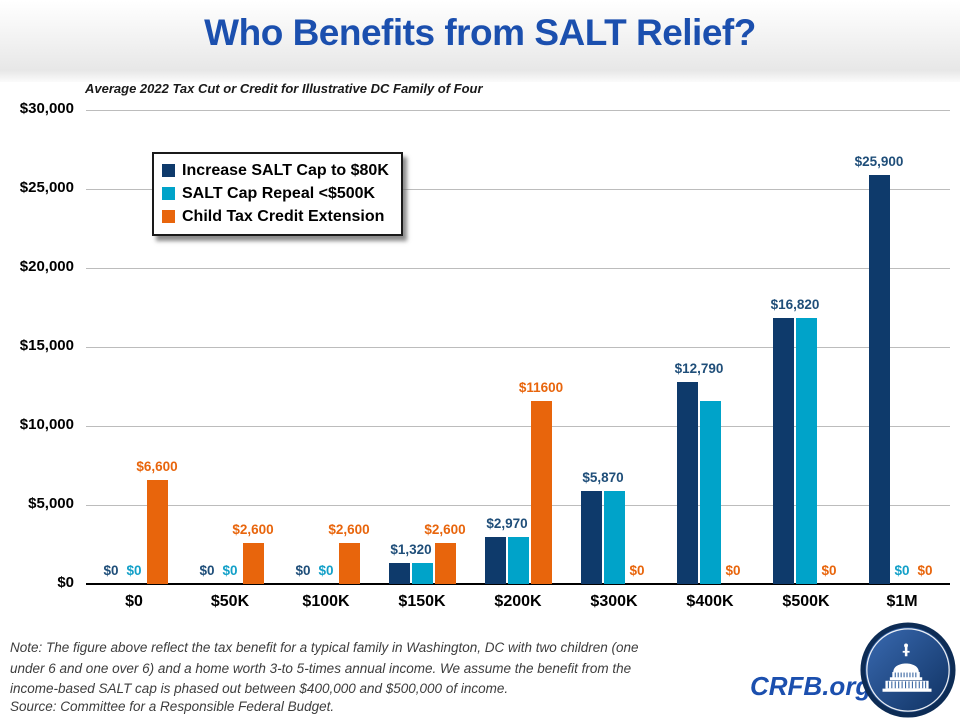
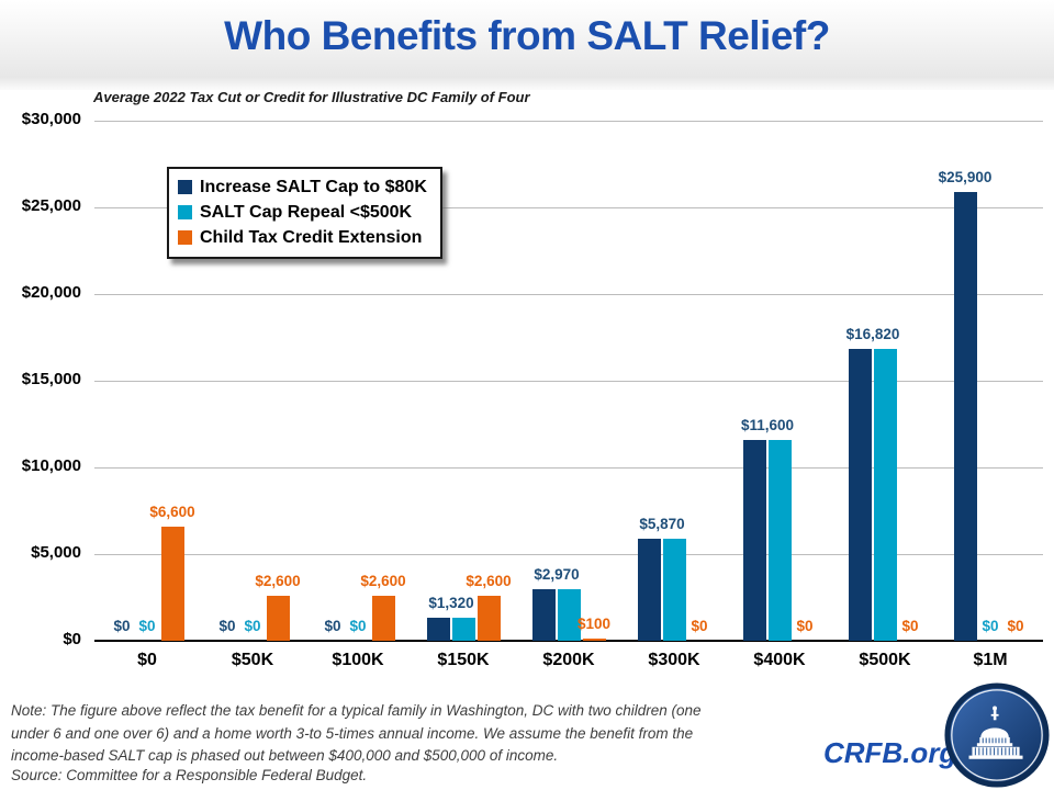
Child Tax Credit Extension/$200K: $11600 -> $100
Increase SALT Cap to $80K/$400K: $12,790 -> $11,600
